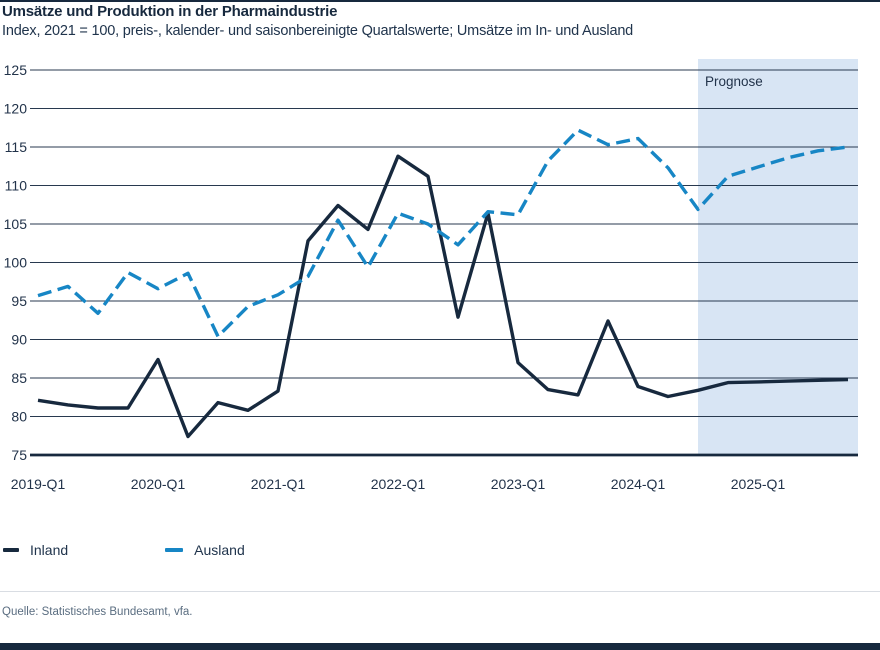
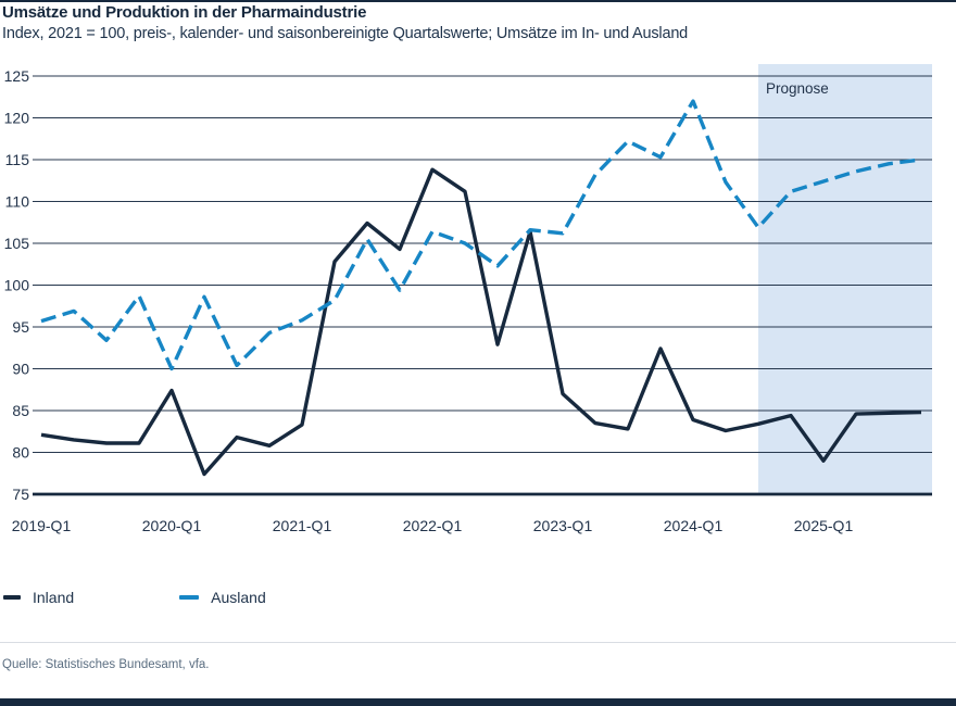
Ausland/2020-Q1: 97 -> 90
Ausland/2024-Q1: 116 -> 122
Inland/2025-Q1: 84 -> 79
